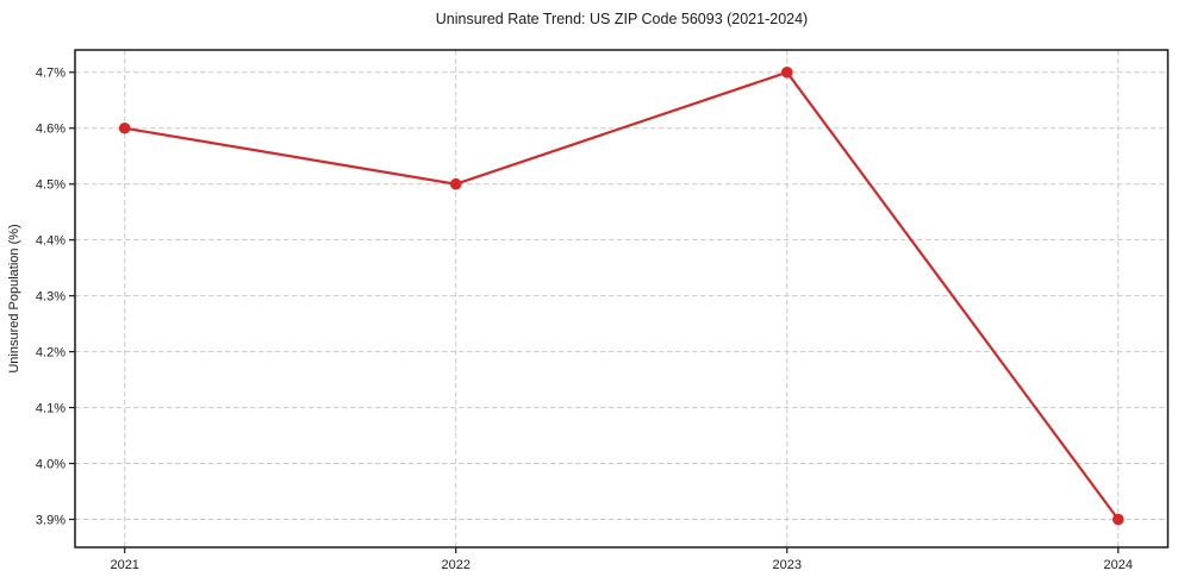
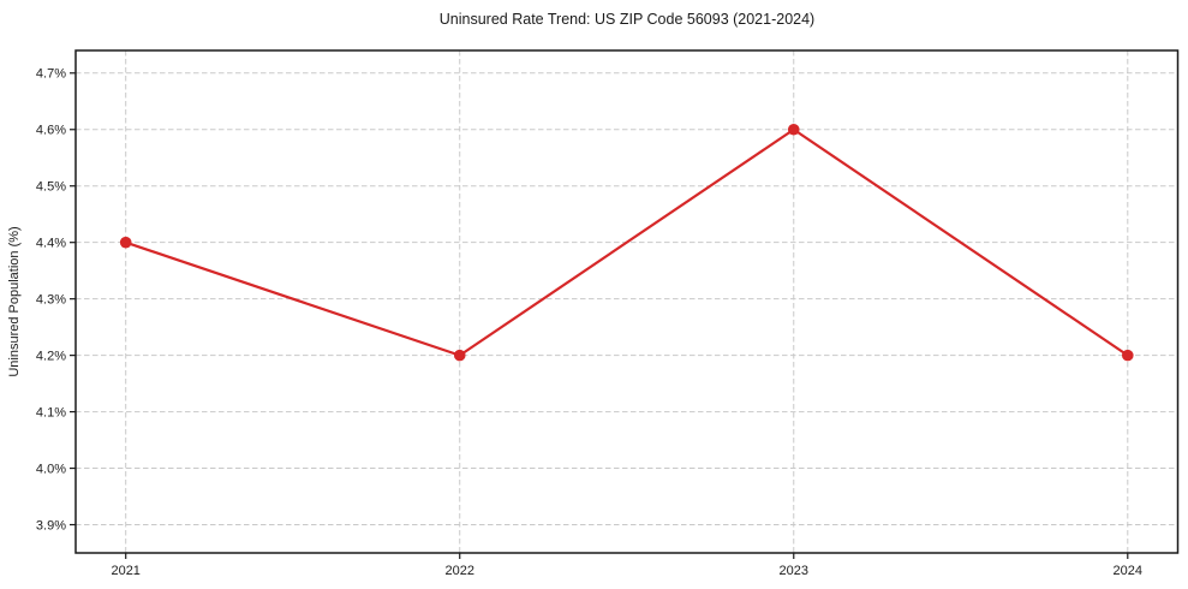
2021: 4.6% -> 4.4%
2022: 4.5% -> 4.2%
2023: 4.7% -> 4.6%
2024: 3.9% -> 4.2%
